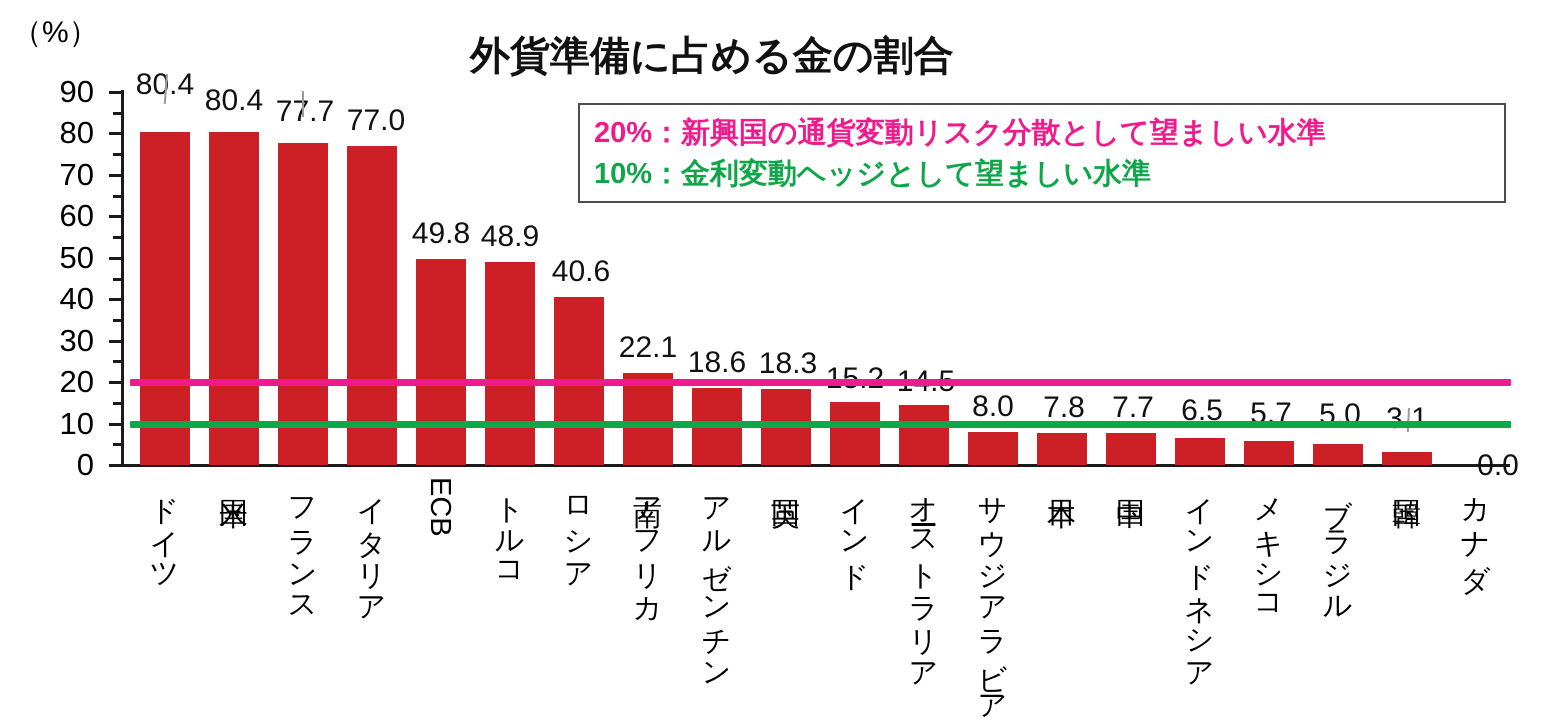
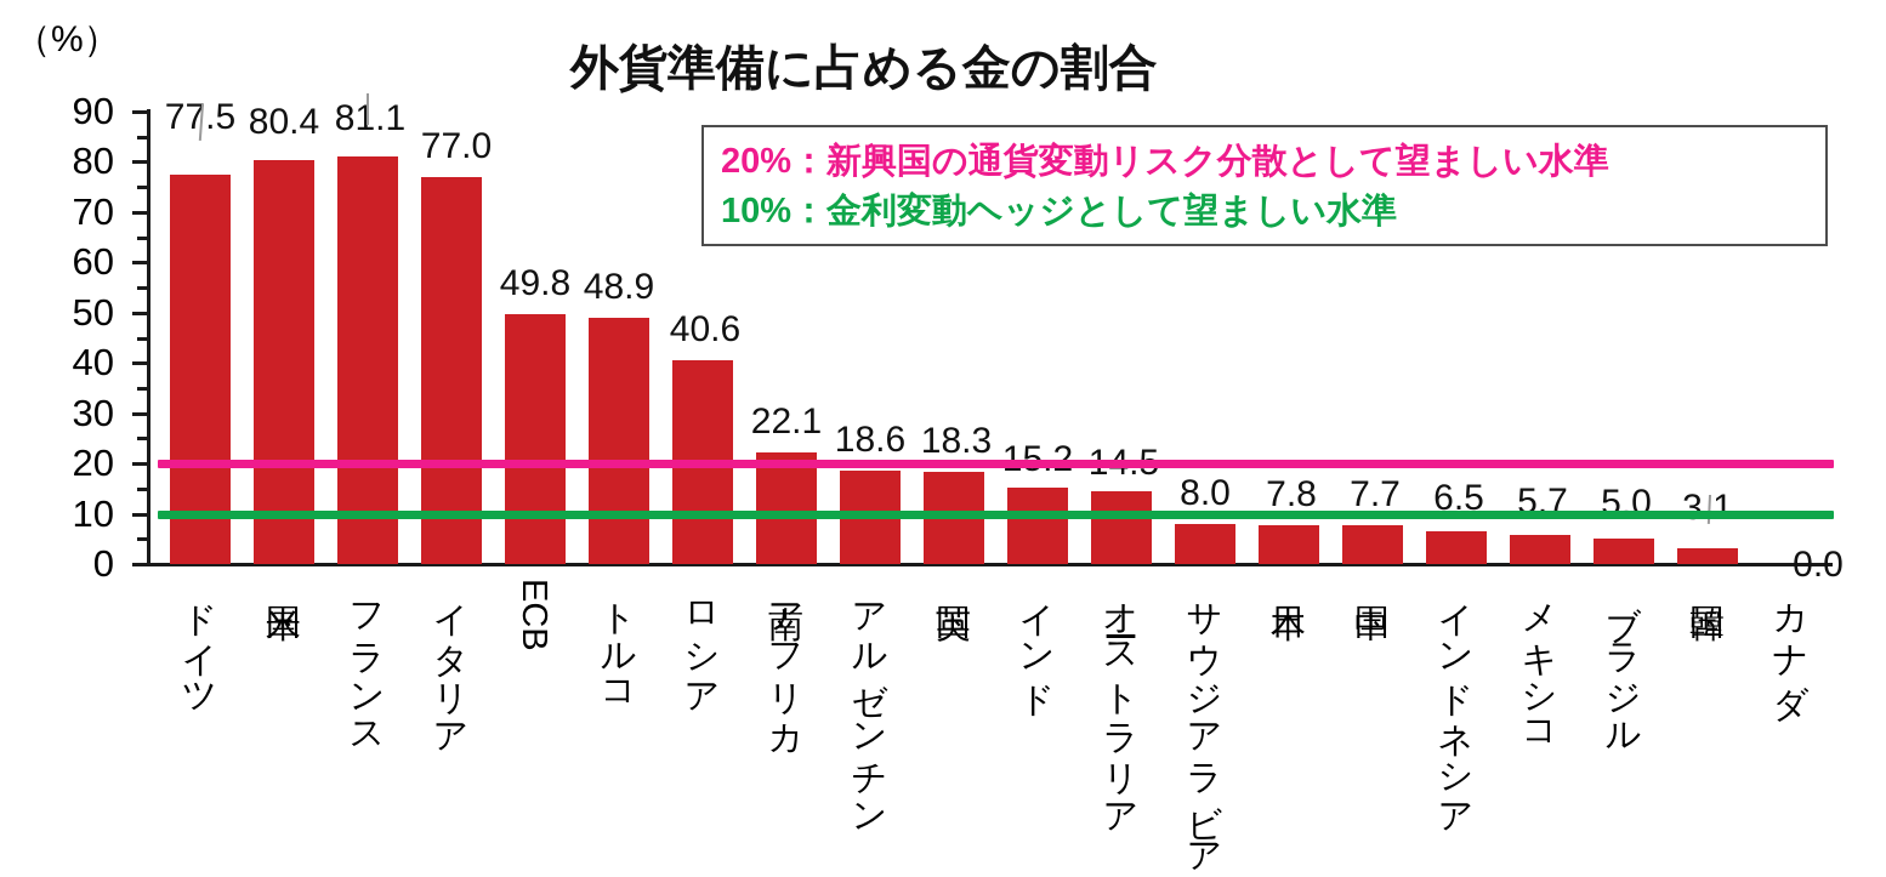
ドイツ: 80.4 -> 77.5
フランス: 77.7 -> 81.1
